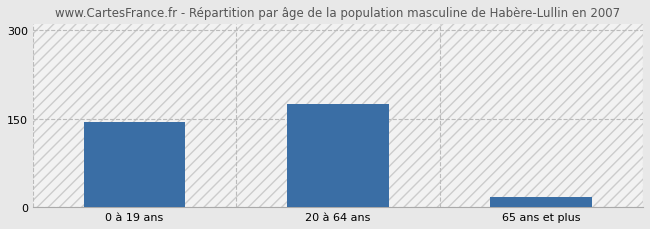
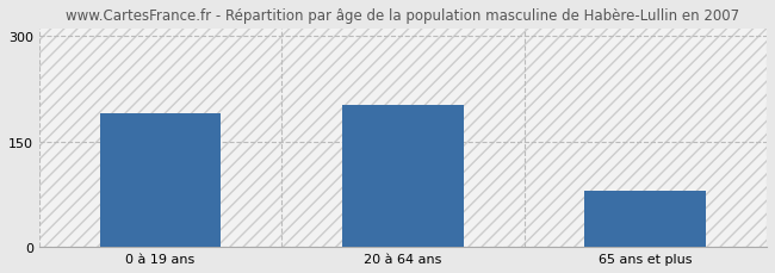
0 à 19 ans: 145 -> 190
20 à 64 ans: 175 -> 202
65 ans et plus: 18 -> 80
